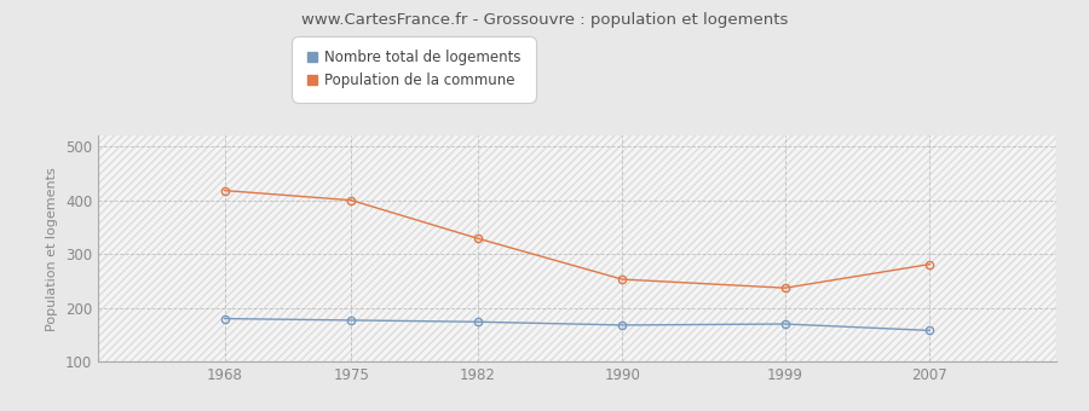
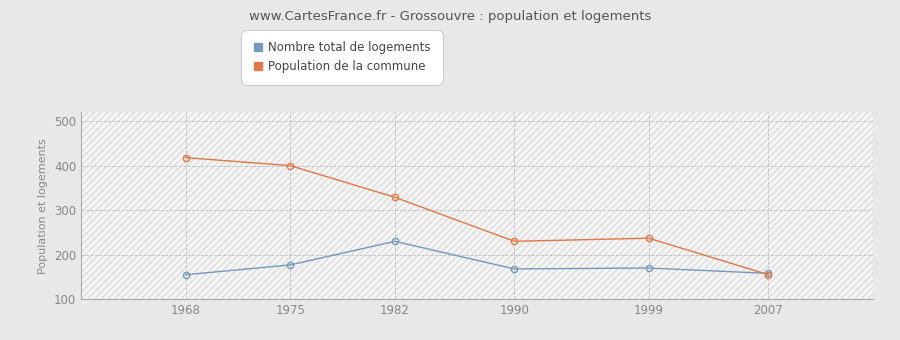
Nombre total de logements/1968: 180 -> 155
Nombre total de logements/1982: 174 -> 230
Population de la commune/1990: 253 -> 230
Population de la commune/2007: 281 -> 155
